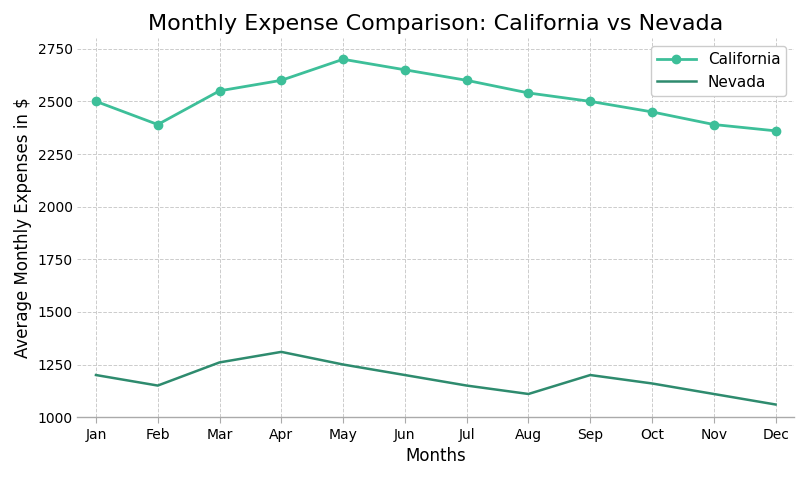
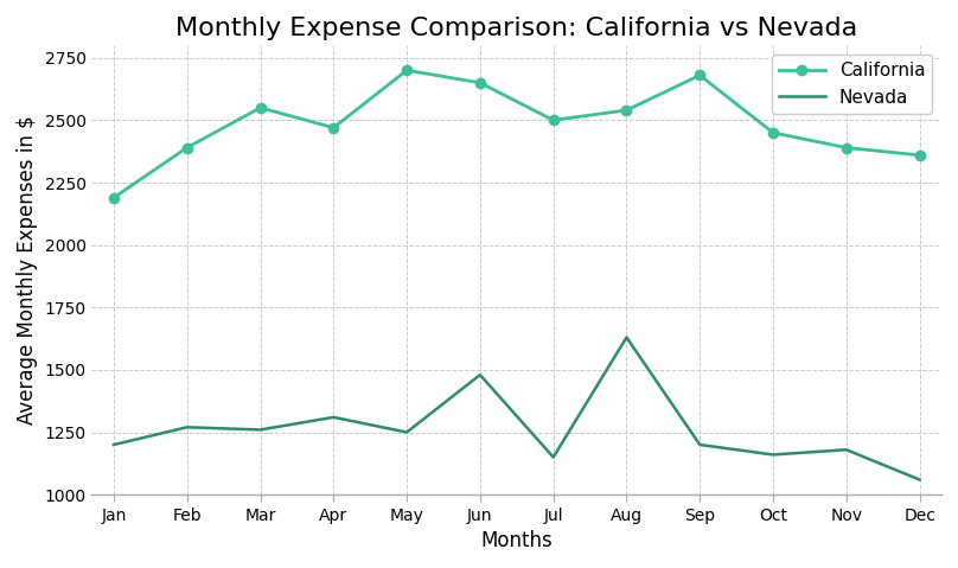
California/Jan: 2500 -> 2190
Nevada/Feb: 1150 -> 1270
California/Apr: 2600 -> 2470
Nevada/Jun: 1200 -> 1480
California/Jul: 2600 -> 2500
Nevada/Aug: 1110 -> 1630
California/Sep: 2500 -> 2680
Nevada/Nov: 1110 -> 1180
